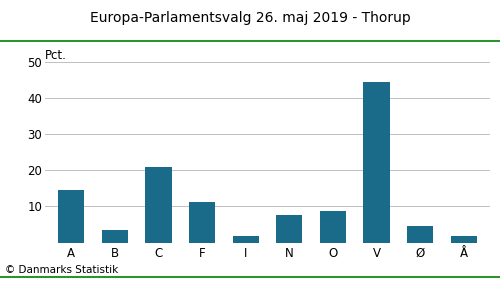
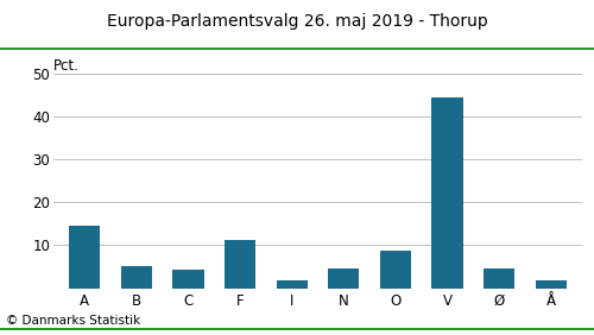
B: 3.5 -> 5.2
C: 21.0 -> 4.2
N: 7.5 -> 4.5
